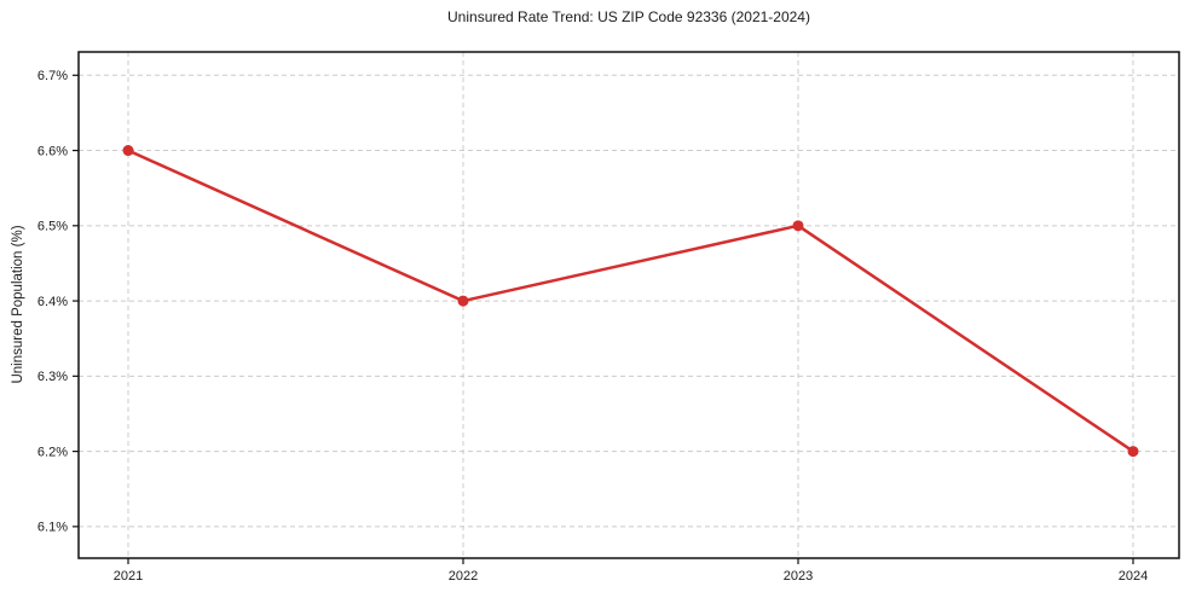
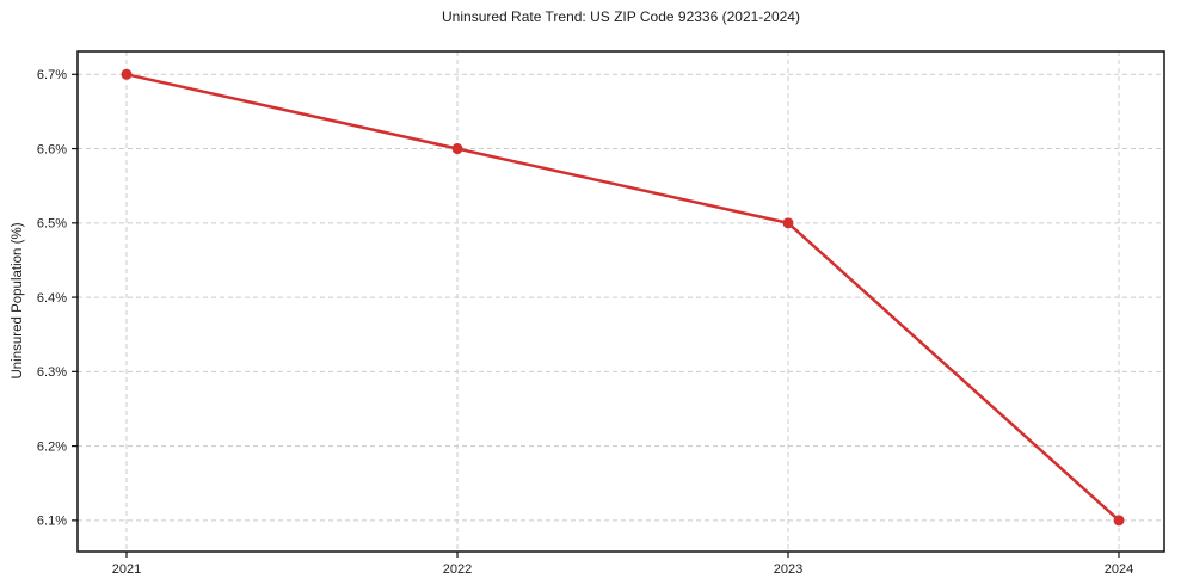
2021: 6.6% -> 6.7%
2022: 6.4% -> 6.6%
2024: 6.2% -> 6.1%
